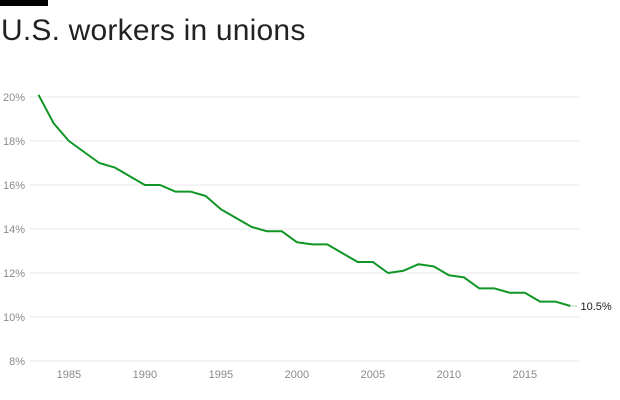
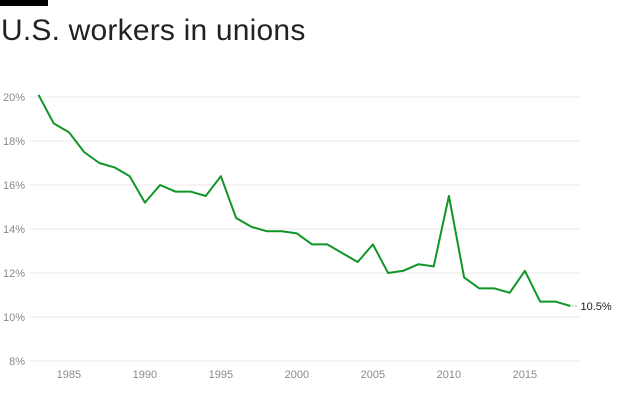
1985: 18.0% -> 18.4%
1990: 16.0% -> 15.2%
1995: 14.9% -> 16.4%
2000: 13.4% -> 13.8%
2005: 12.5% -> 13.3%
2010: 11.9% -> 15.5%
2015: 11.1% -> 12.1%
